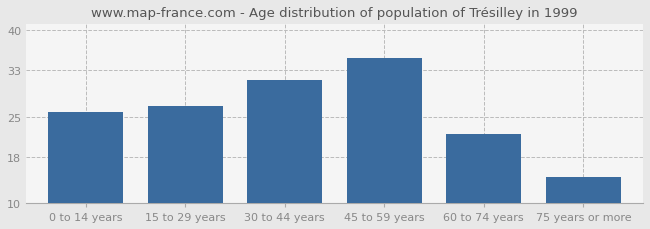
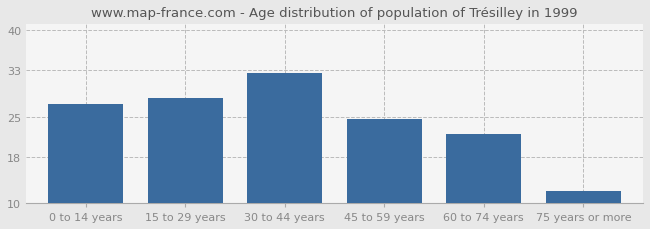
0 to 14 years: 25.8 -> 27.2
15 to 29 years: 26.8 -> 28.2
30 to 44 years: 31.4 -> 32.5
45 to 59 years: 35.2 -> 24.5
75 years or more: 14.6 -> 12.0
